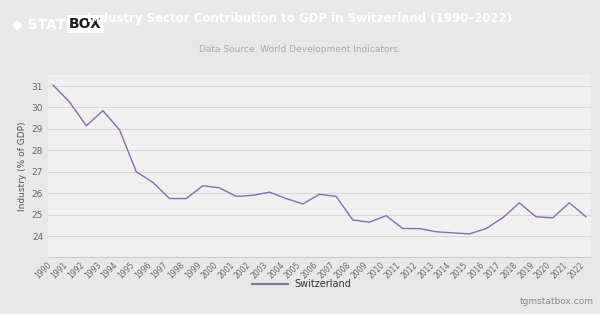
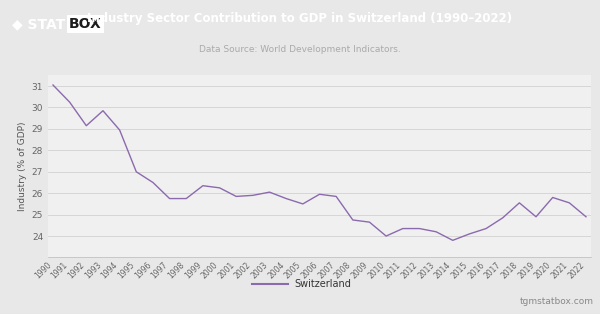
2010: 24.95 -> 24.00
2014: 24.15 -> 23.80
2020: 24.85 -> 25.80
